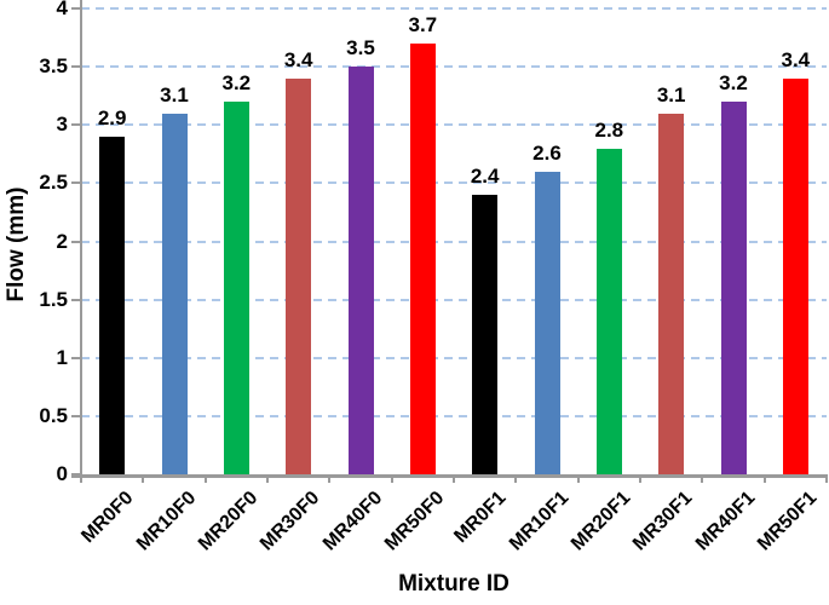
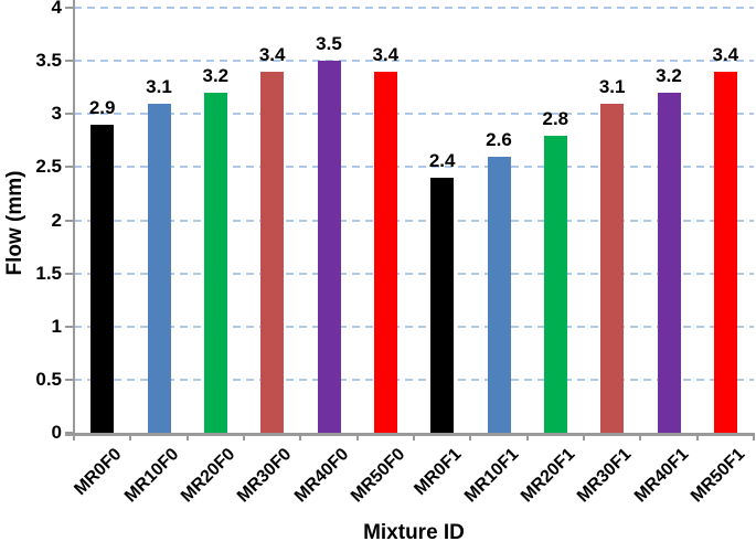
MR50F0: 3.7 -> 3.4
